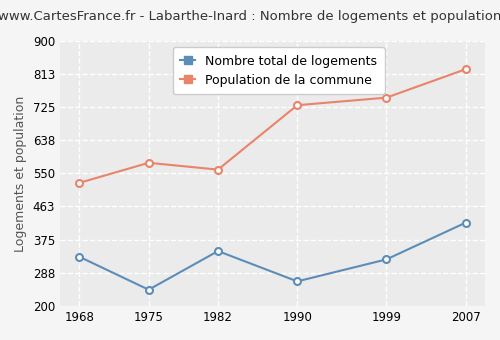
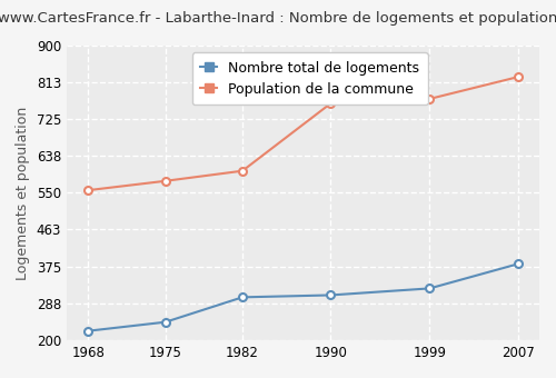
Nombre total de logements/1968: 330 -> 222
Population de la commune/1968: 525 -> 556
Nombre total de logements/1982: 345 -> 302
Population de la commune/1982: 560 -> 602
Nombre total de logements/1990: 265 -> 307
Population de la commune/1990: 730 -> 762
Population de la commune/1999: 750 -> 773
Nombre total de logements/2007: 420 -> 381
